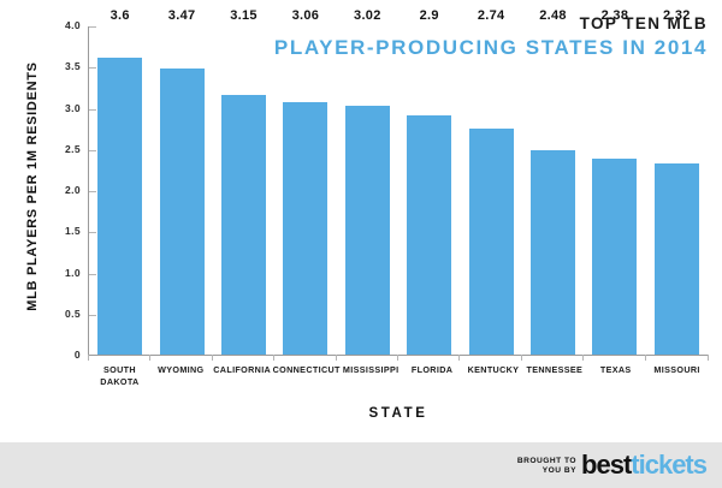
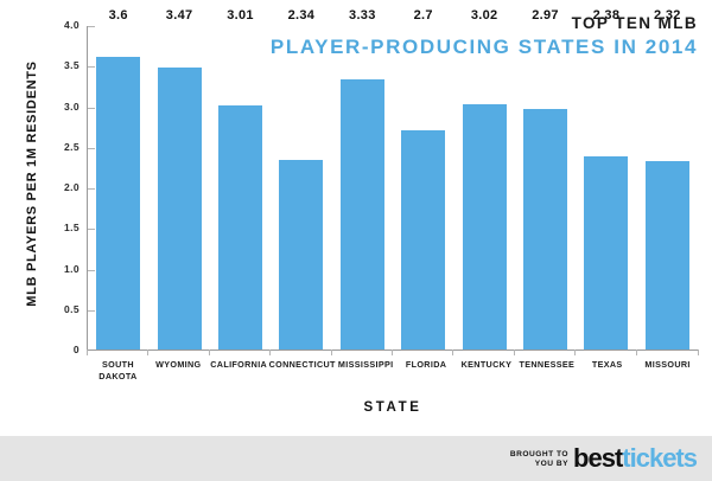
CALIFORNIA: 3.15 -> 3.01
CONNECTICUT: 3.06 -> 2.34
MISSISSIPPI: 3.02 -> 3.33
FLORIDA: 2.9 -> 2.7
KENTUCKY: 2.74 -> 3.02
TENNESSEE: 2.48 -> 2.97
